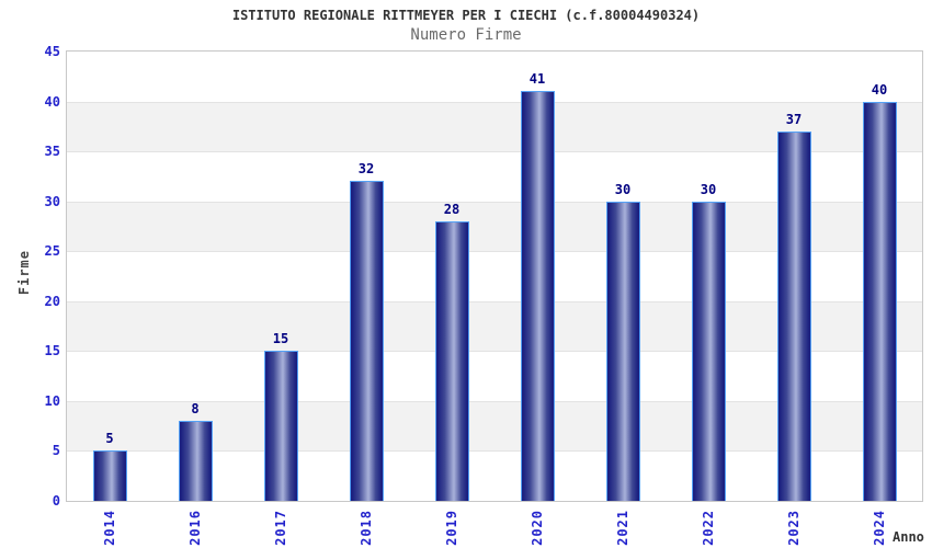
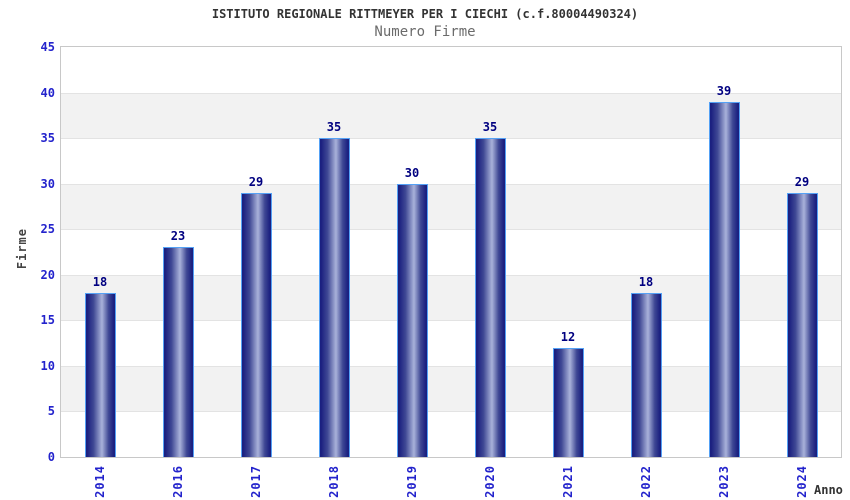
2014: 5 -> 18
2016: 8 -> 23
2017: 15 -> 29
2018: 32 -> 35
2019: 28 -> 30
2020: 41 -> 35
2021: 30 -> 12
2022: 30 -> 18
2023: 37 -> 39
2024: 40 -> 29
